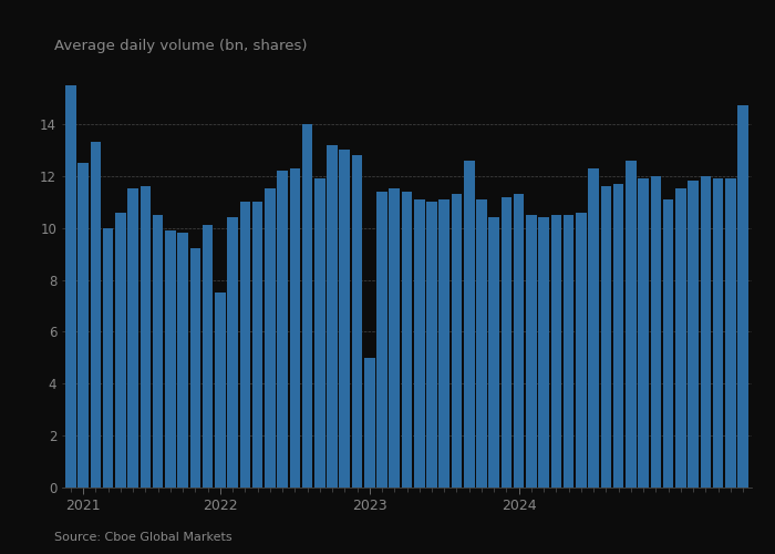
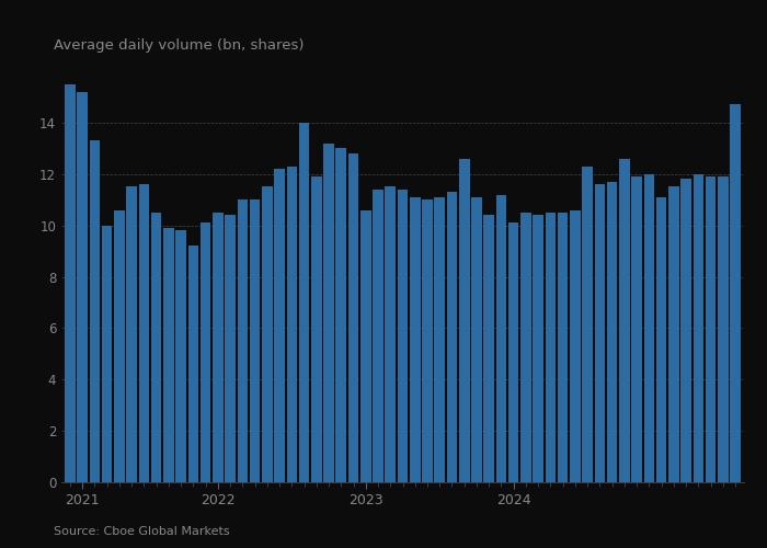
2021: 12.5 -> 15.2
2022: 7.5 -> 10.5
2023: 5.0 -> 10.6
2024: 11.3 -> 10.1
